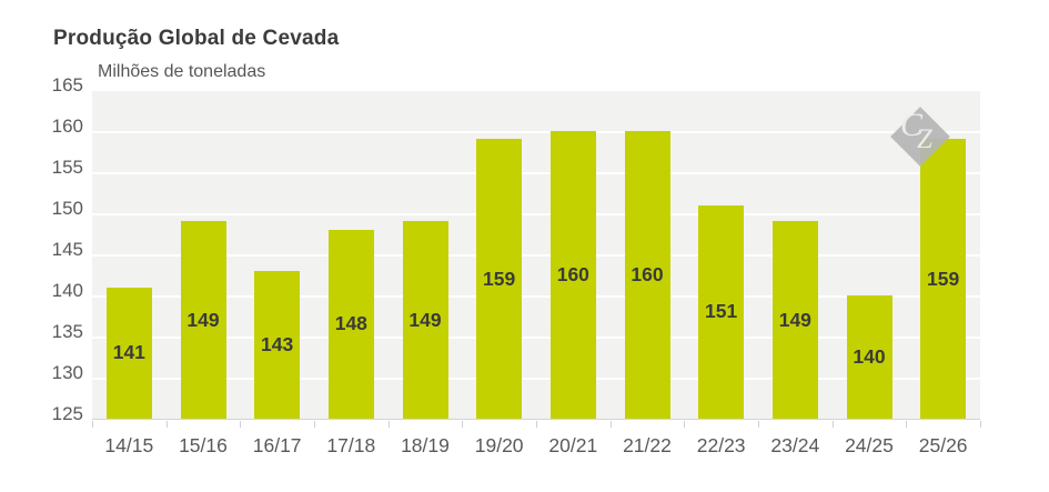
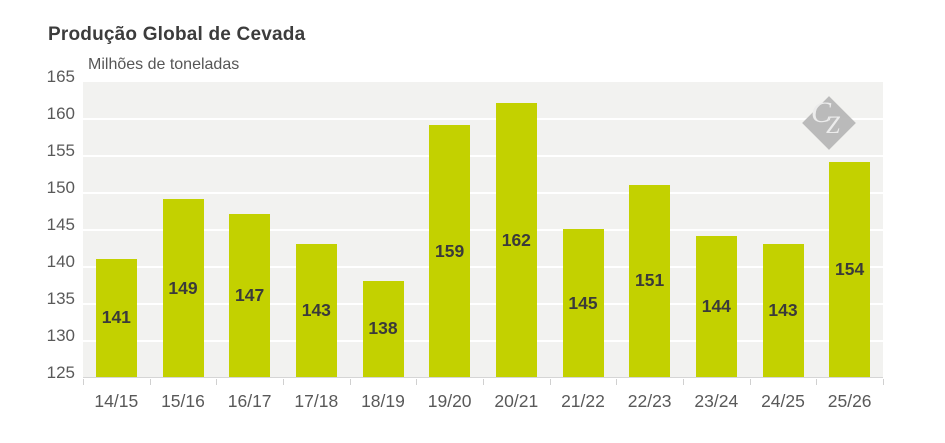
16/17: 143 -> 147
17/18: 148 -> 143
18/19: 149 -> 138
20/21: 160 -> 162
21/22: 160 -> 145
23/24: 149 -> 144
24/25: 140 -> 143
25/26: 159 -> 154
